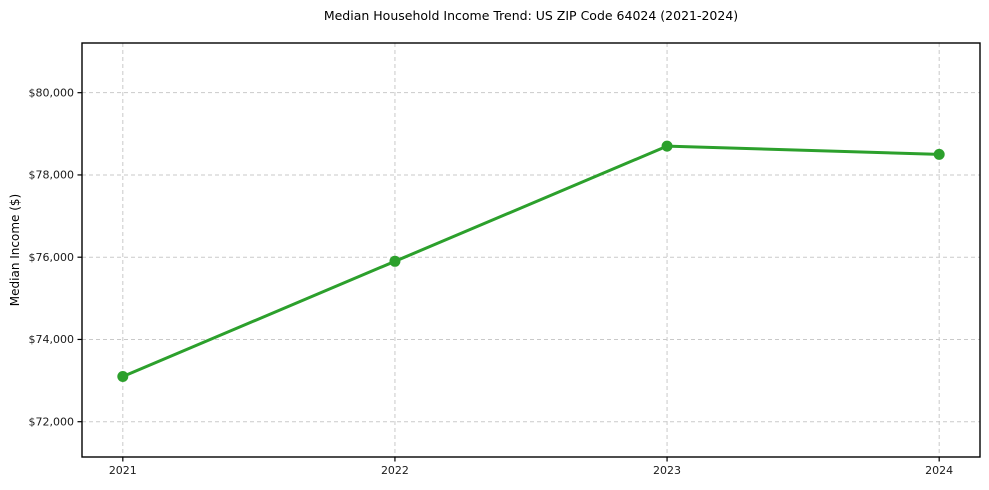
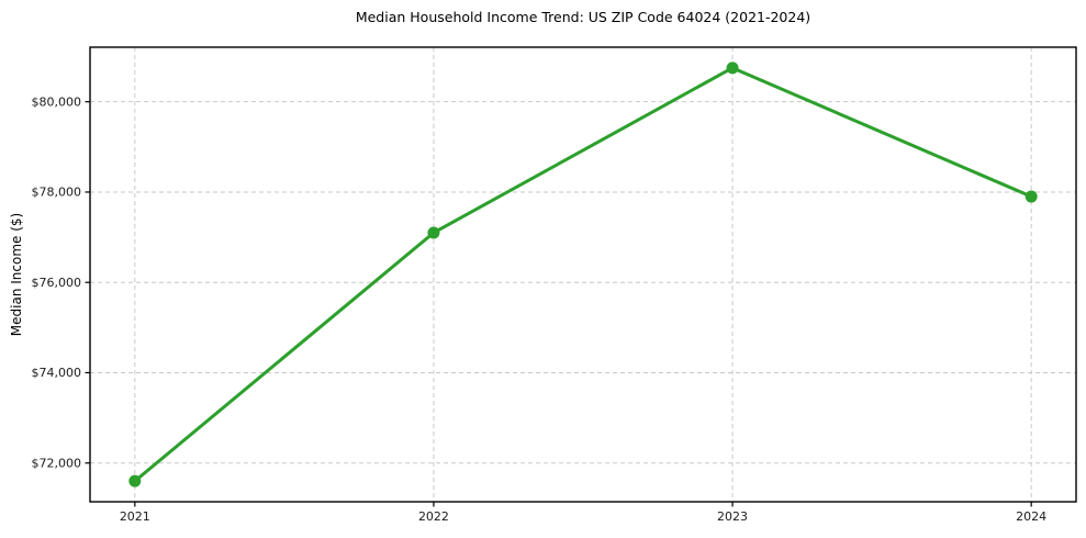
2021: $73100 -> $71600
2022: $75900 -> $77100
2023: $78700 -> $80800
2024: $78500 -> $77900
